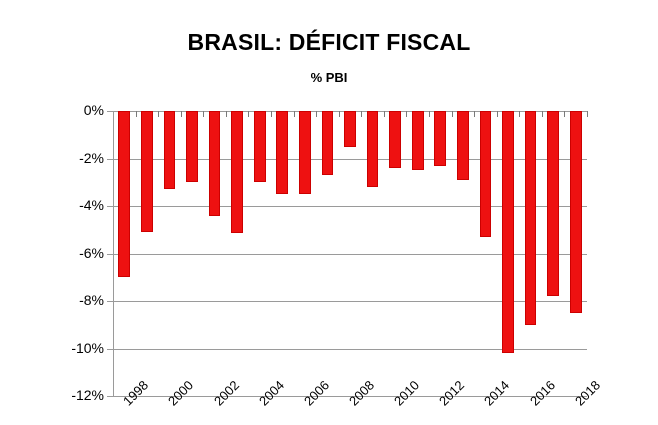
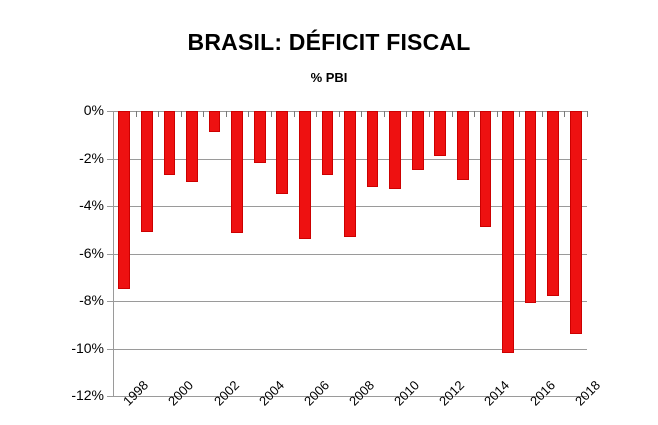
1998: -7.0% -> -7.5%
2000: -3.3% -> -2.7%
2002: -4.4% -> -0.9%
2004: -3.0% -> -2.2%
2006: -3.5% -> -5.4%
2008: -1.5% -> -5.3%
2010: -2.4% -> -3.3%
2012: -2.3% -> -1.9%
2014: -5.3% -> -4.9%
2016: -9.0% -> -8.1%
2018: -8.5% -> -9.4%
